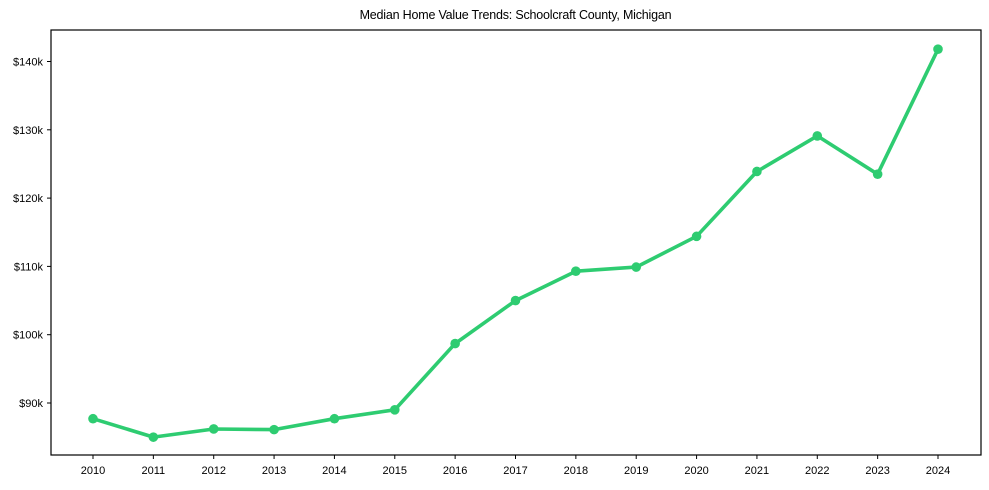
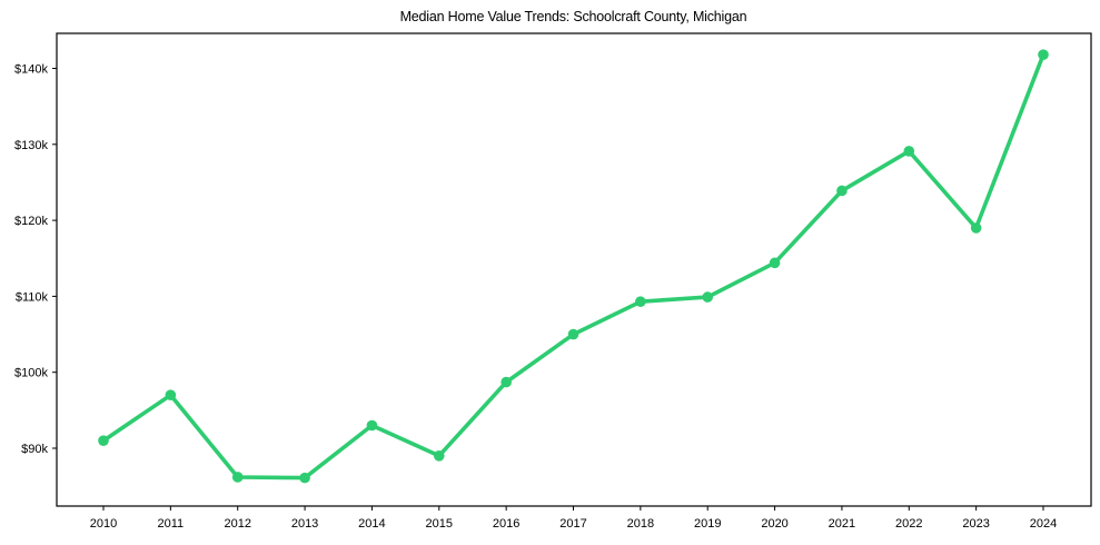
2010: $88k -> $91k
2011: $85k -> $97k
2014: $88k -> $93k
2023: $124k -> $119k
